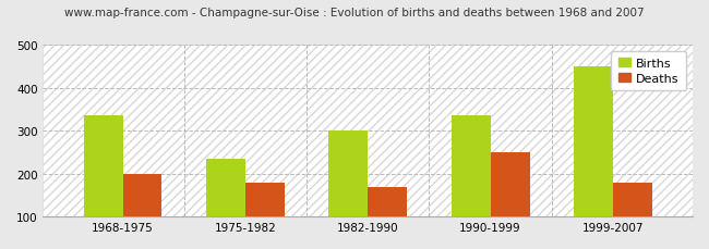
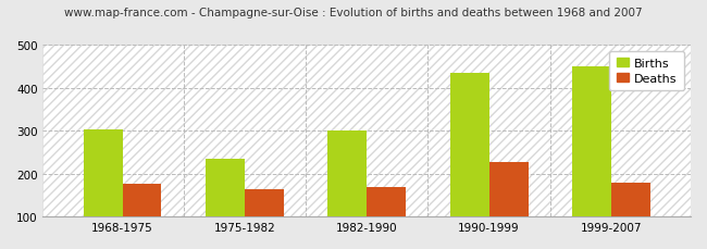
Births/1968-1975: 335 -> 302
Deaths/1968-1975: 200 -> 176
Deaths/1975-1982: 180 -> 163
Births/1990-1999: 335 -> 435
Deaths/1990-1999: 250 -> 227
